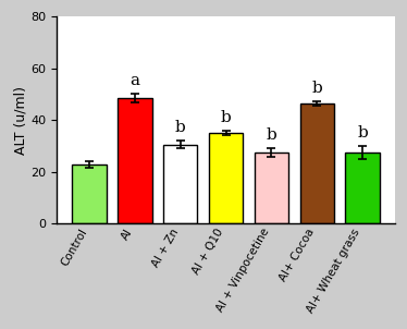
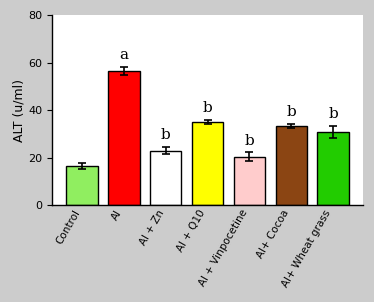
Control: 23.0 -> 16.5
Al: 48.5 -> 56.5
Al + Zn: 30.5 -> 23.0
Al + Vinpocetine: 27.5 -> 20.5
Al+ Cocoa: 46.5 -> 33.5
Al+ Wheat grass: 27.5 -> 31.0
